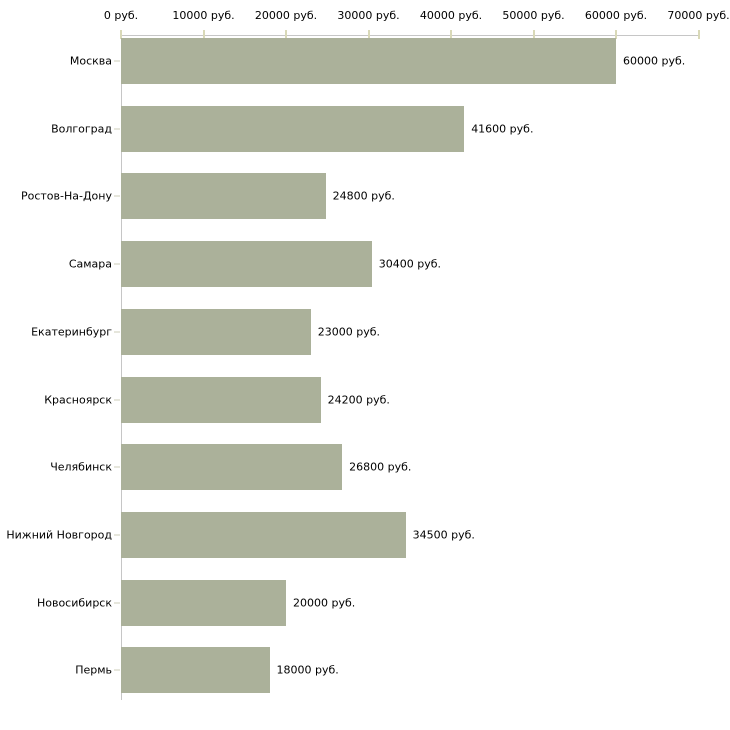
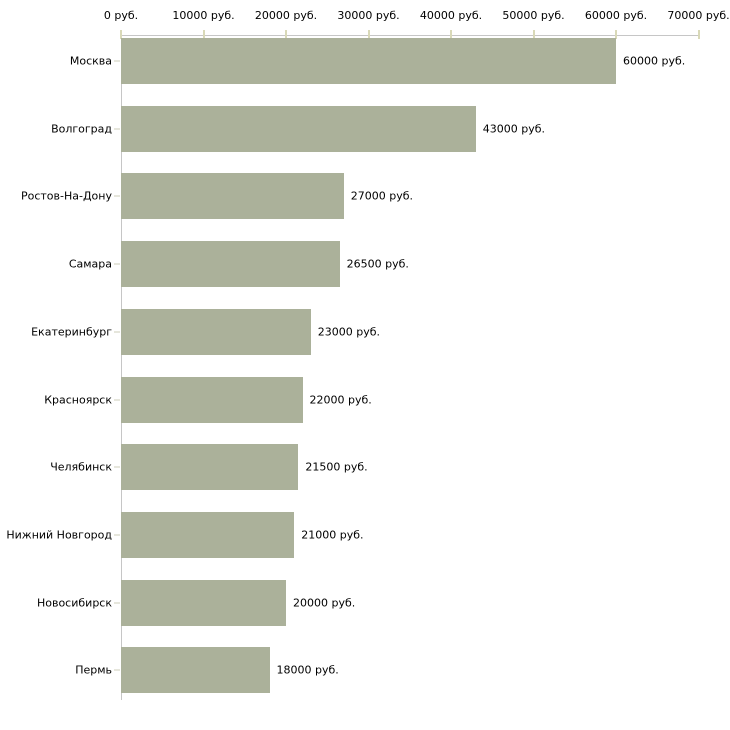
Волгоград: 41600 -> 43000
Ростов-На-Дону: 24800 -> 27000
Самара: 30400 -> 26500
Красноярск: 24200 -> 22000
Челябинск: 26800 -> 21500
Нижний Новгород: 34500 -> 21000
